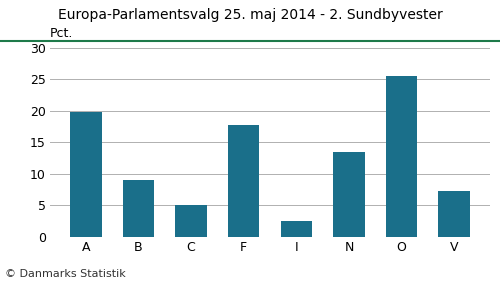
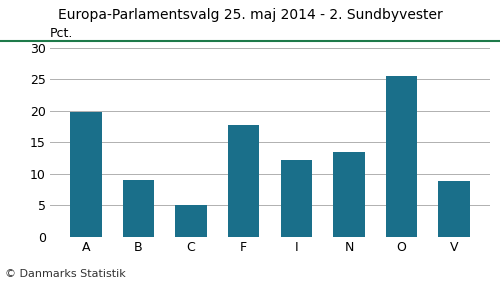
I: 2.6 -> 12.2
V: 7.3 -> 8.8
